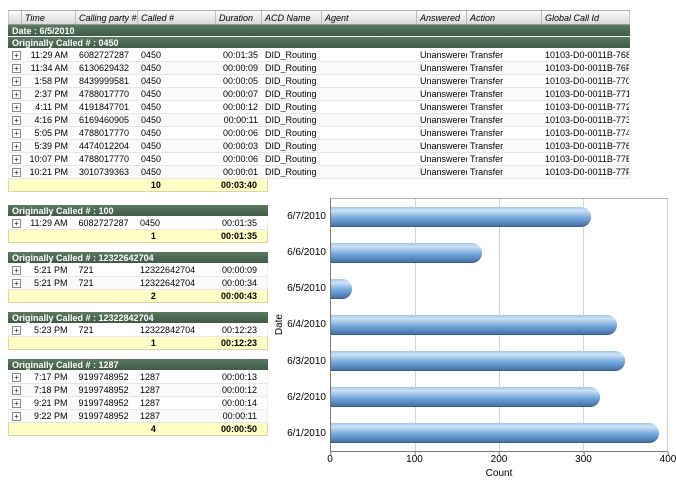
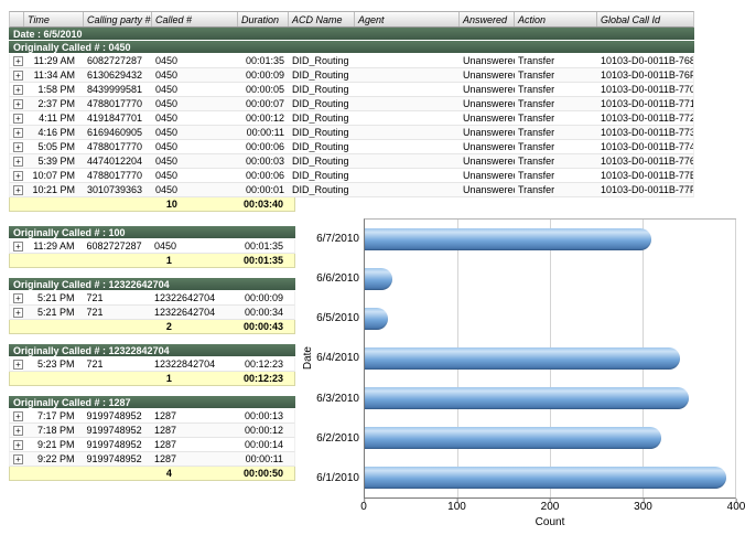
6/6/2010: 180 -> 30
